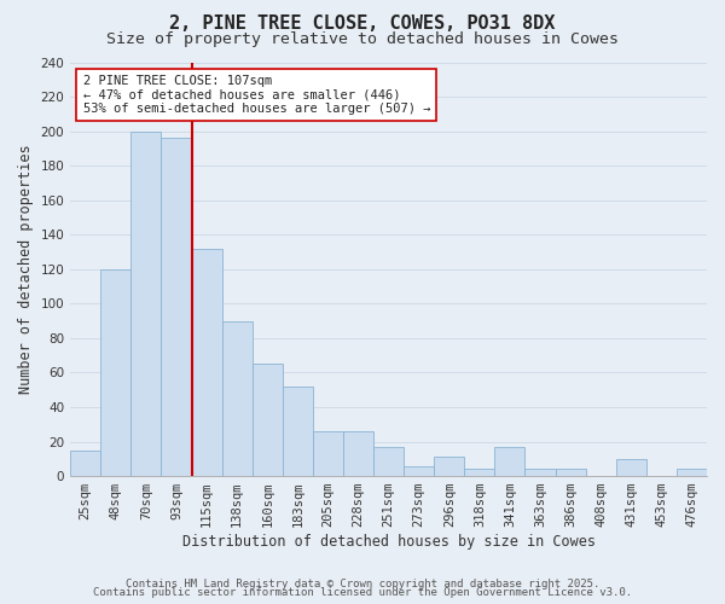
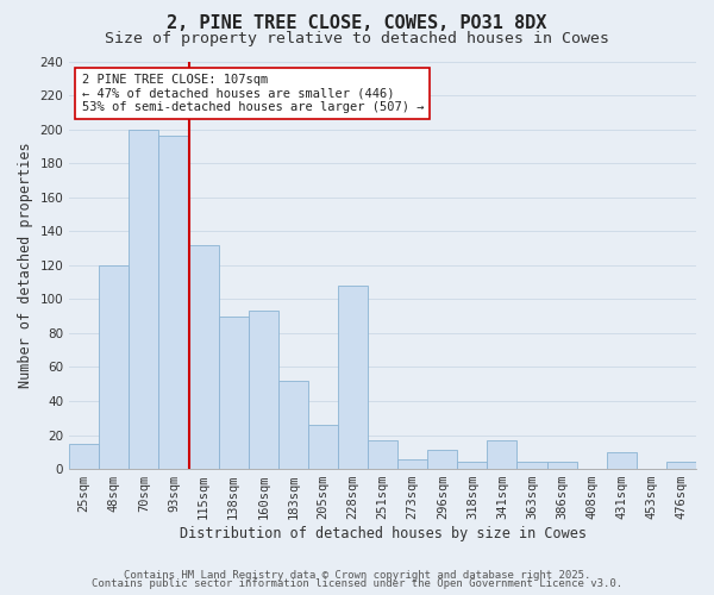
160sqm: 65 -> 93
228sqm: 26 -> 108
